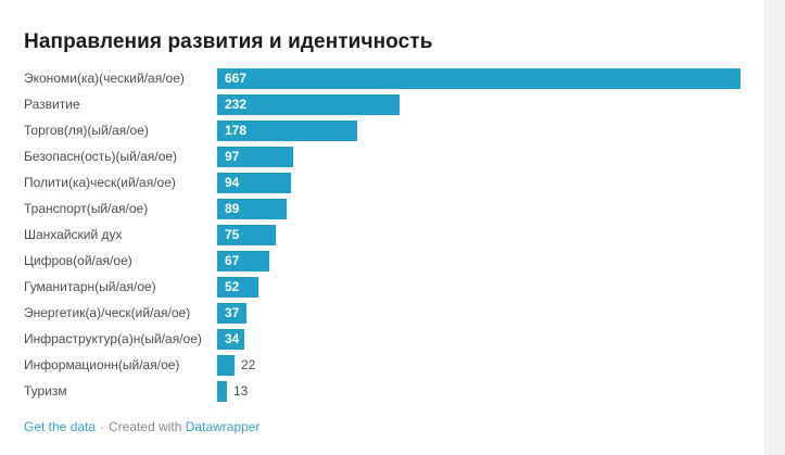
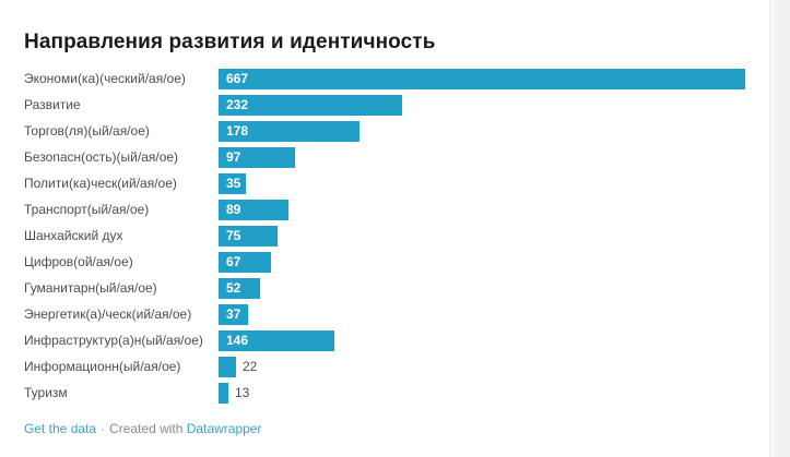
Полити(ка)ческ(ий/ая/ое): 94 -> 35
Инфраструктур(а)н(ый/ая/ое): 34 -> 146
